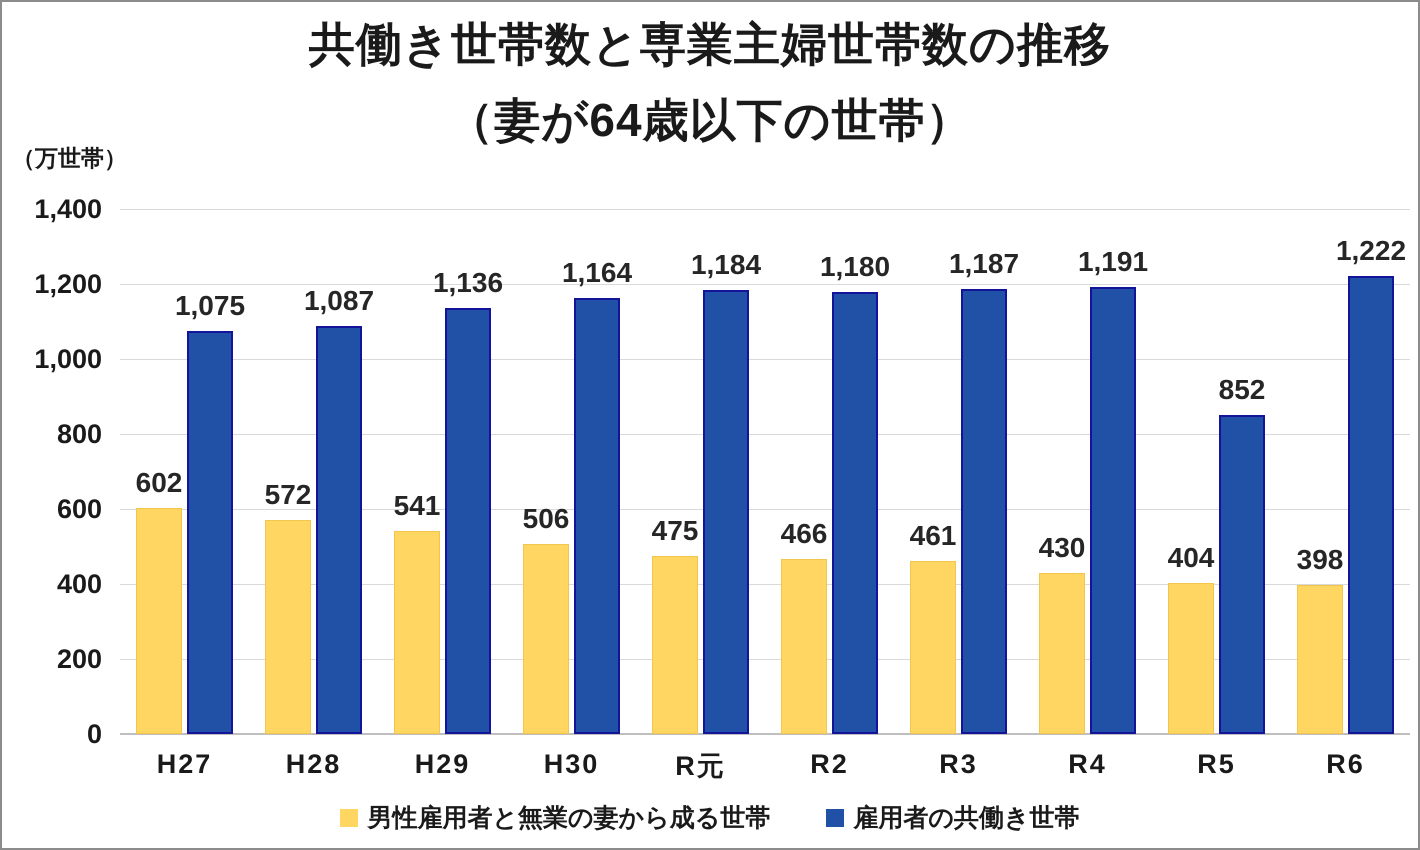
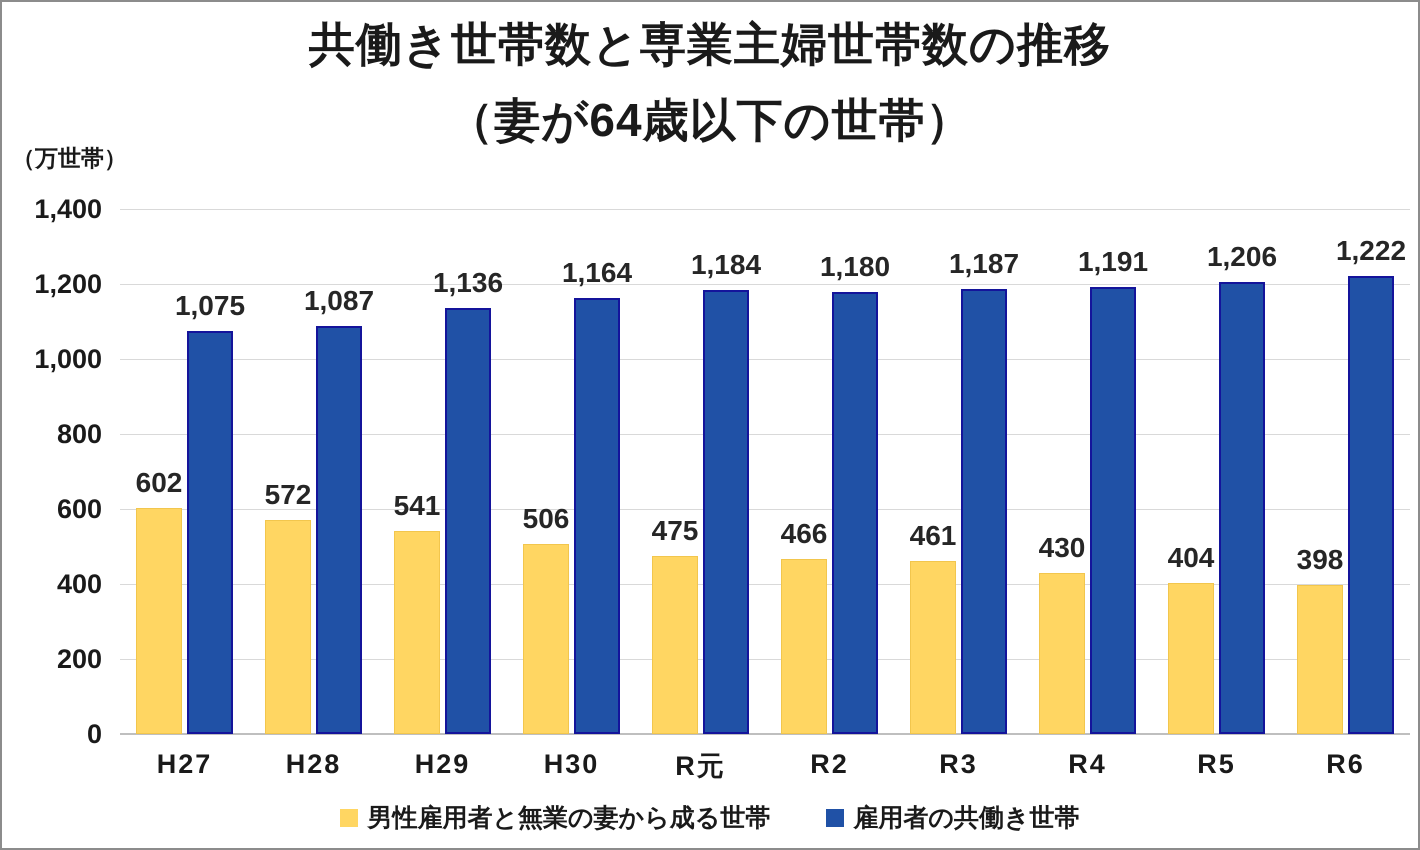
雇用者の共働き世帯/R5: 852 -> 1,206
